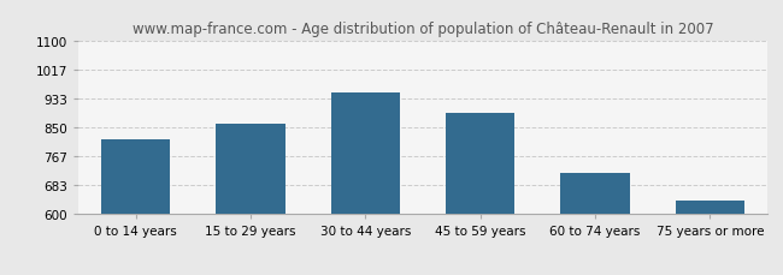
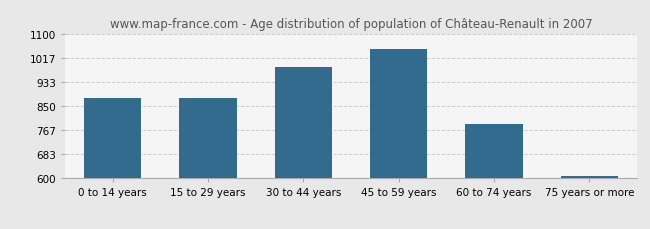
0 to 14 years: 815 -> 878
15 to 29 years: 860 -> 878
30 to 44 years: 950 -> 983
45 to 59 years: 890 -> 1045
60 to 74 years: 720 -> 786
75 years or more: 640 -> 608
